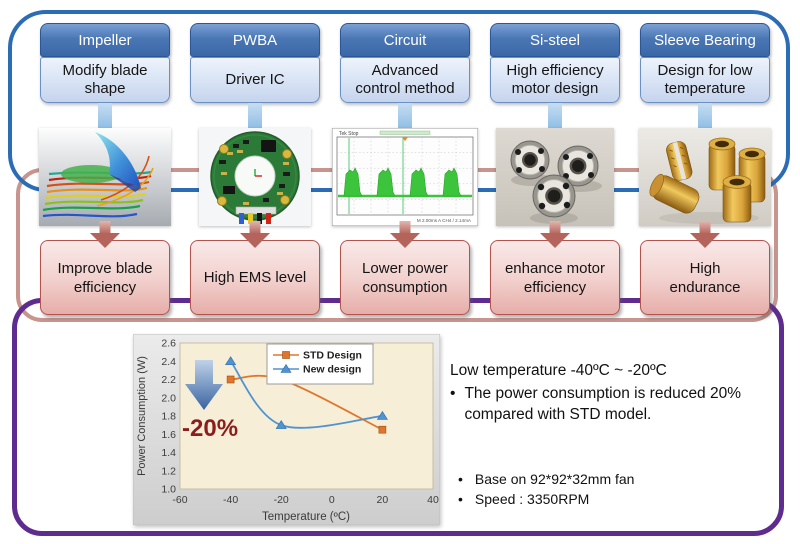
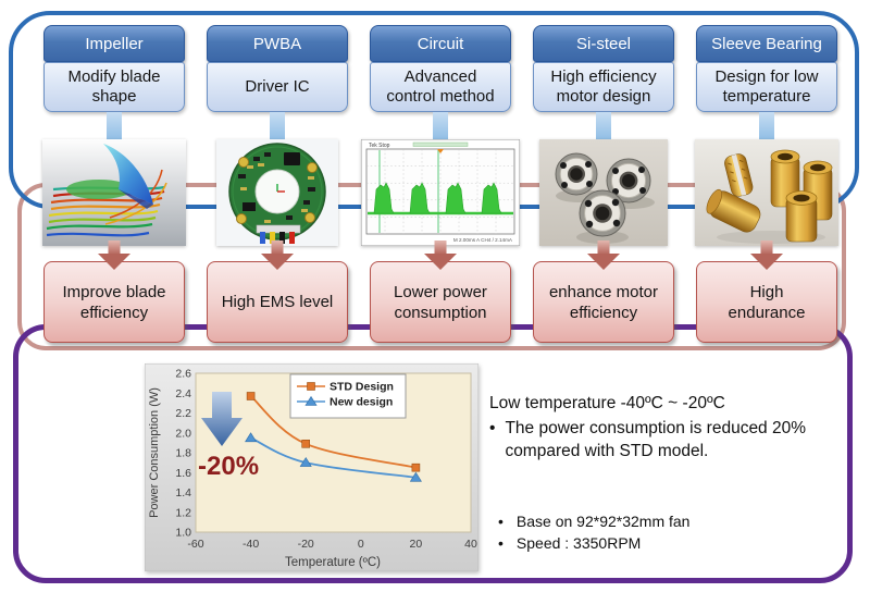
STD Design/-40: 2.2 -> 2.4
New design/-40: 2.4 -> 1.9
STD Design/-20: 2.2 -> 1.9
New design/20: 1.8 -> 1.6
